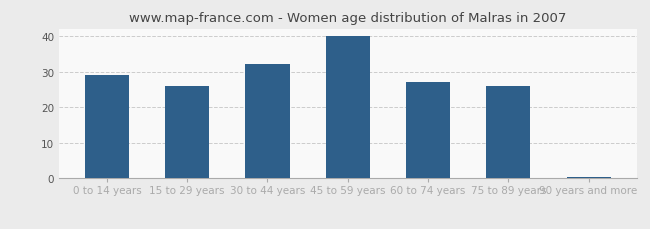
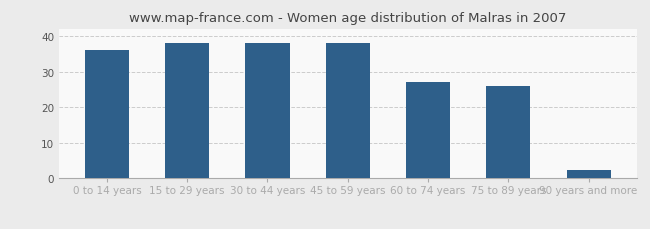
0 to 14 years: 29.0 -> 36.0
15 to 29 years: 26.0 -> 38.0
30 to 44 years: 32.0 -> 38.0
45 to 59 years: 40.0 -> 38.0
90 years and more: 0.5 -> 2.5
